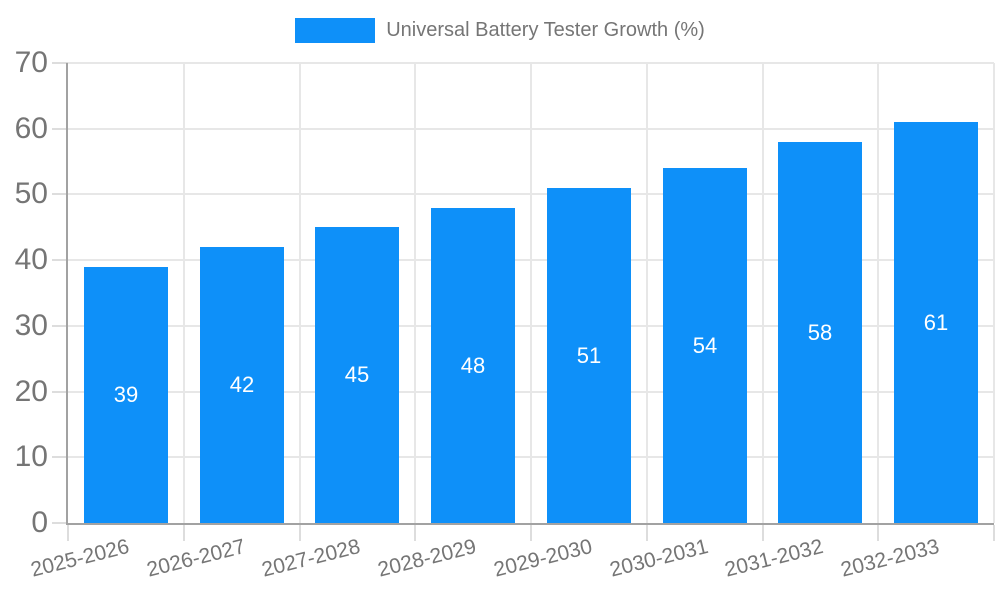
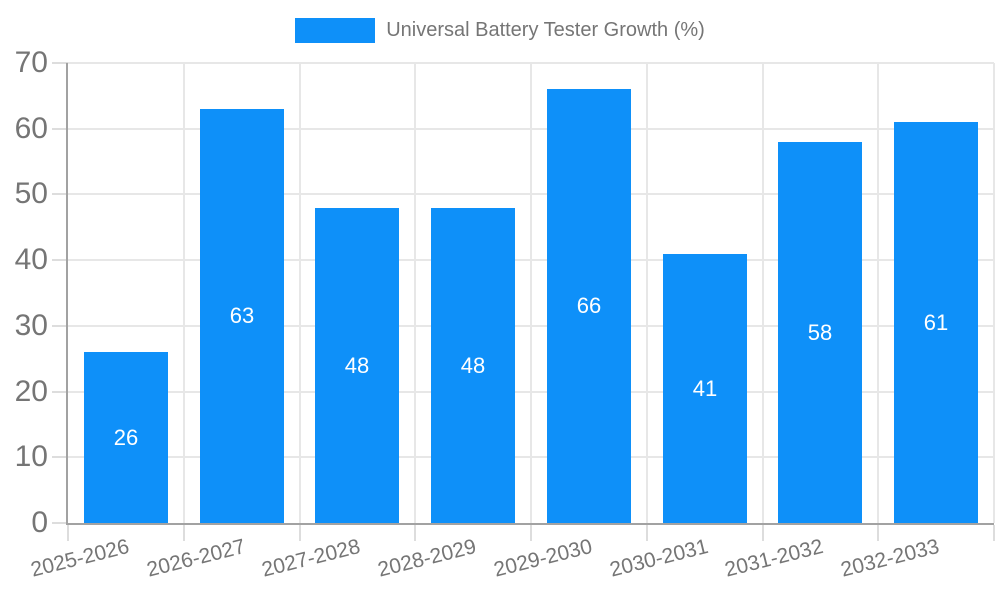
2025-2026: 39 -> 26
2026-2027: 42 -> 63
2027-2028: 45 -> 48
2029-2030: 51 -> 66
2030-2031: 54 -> 41
